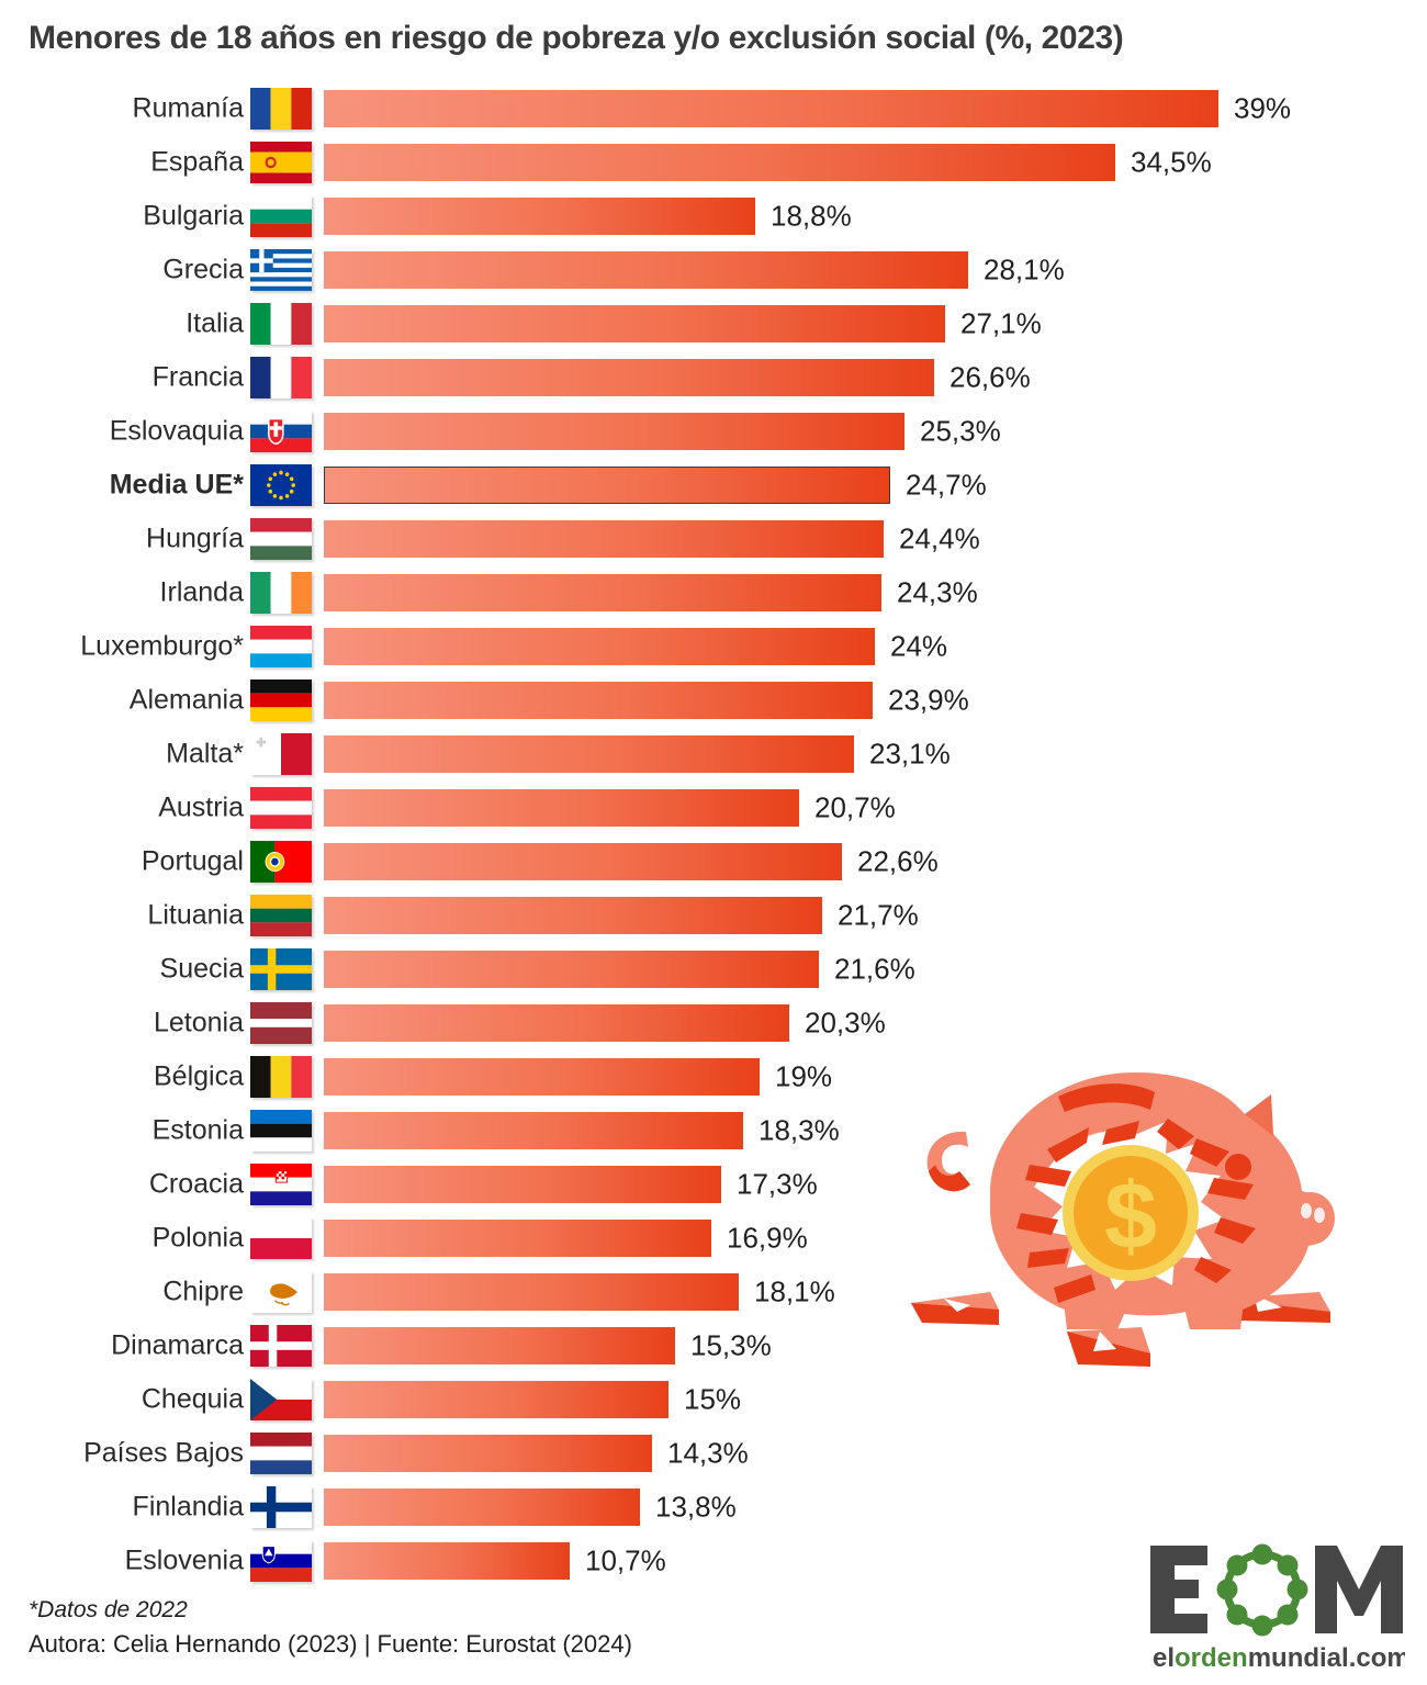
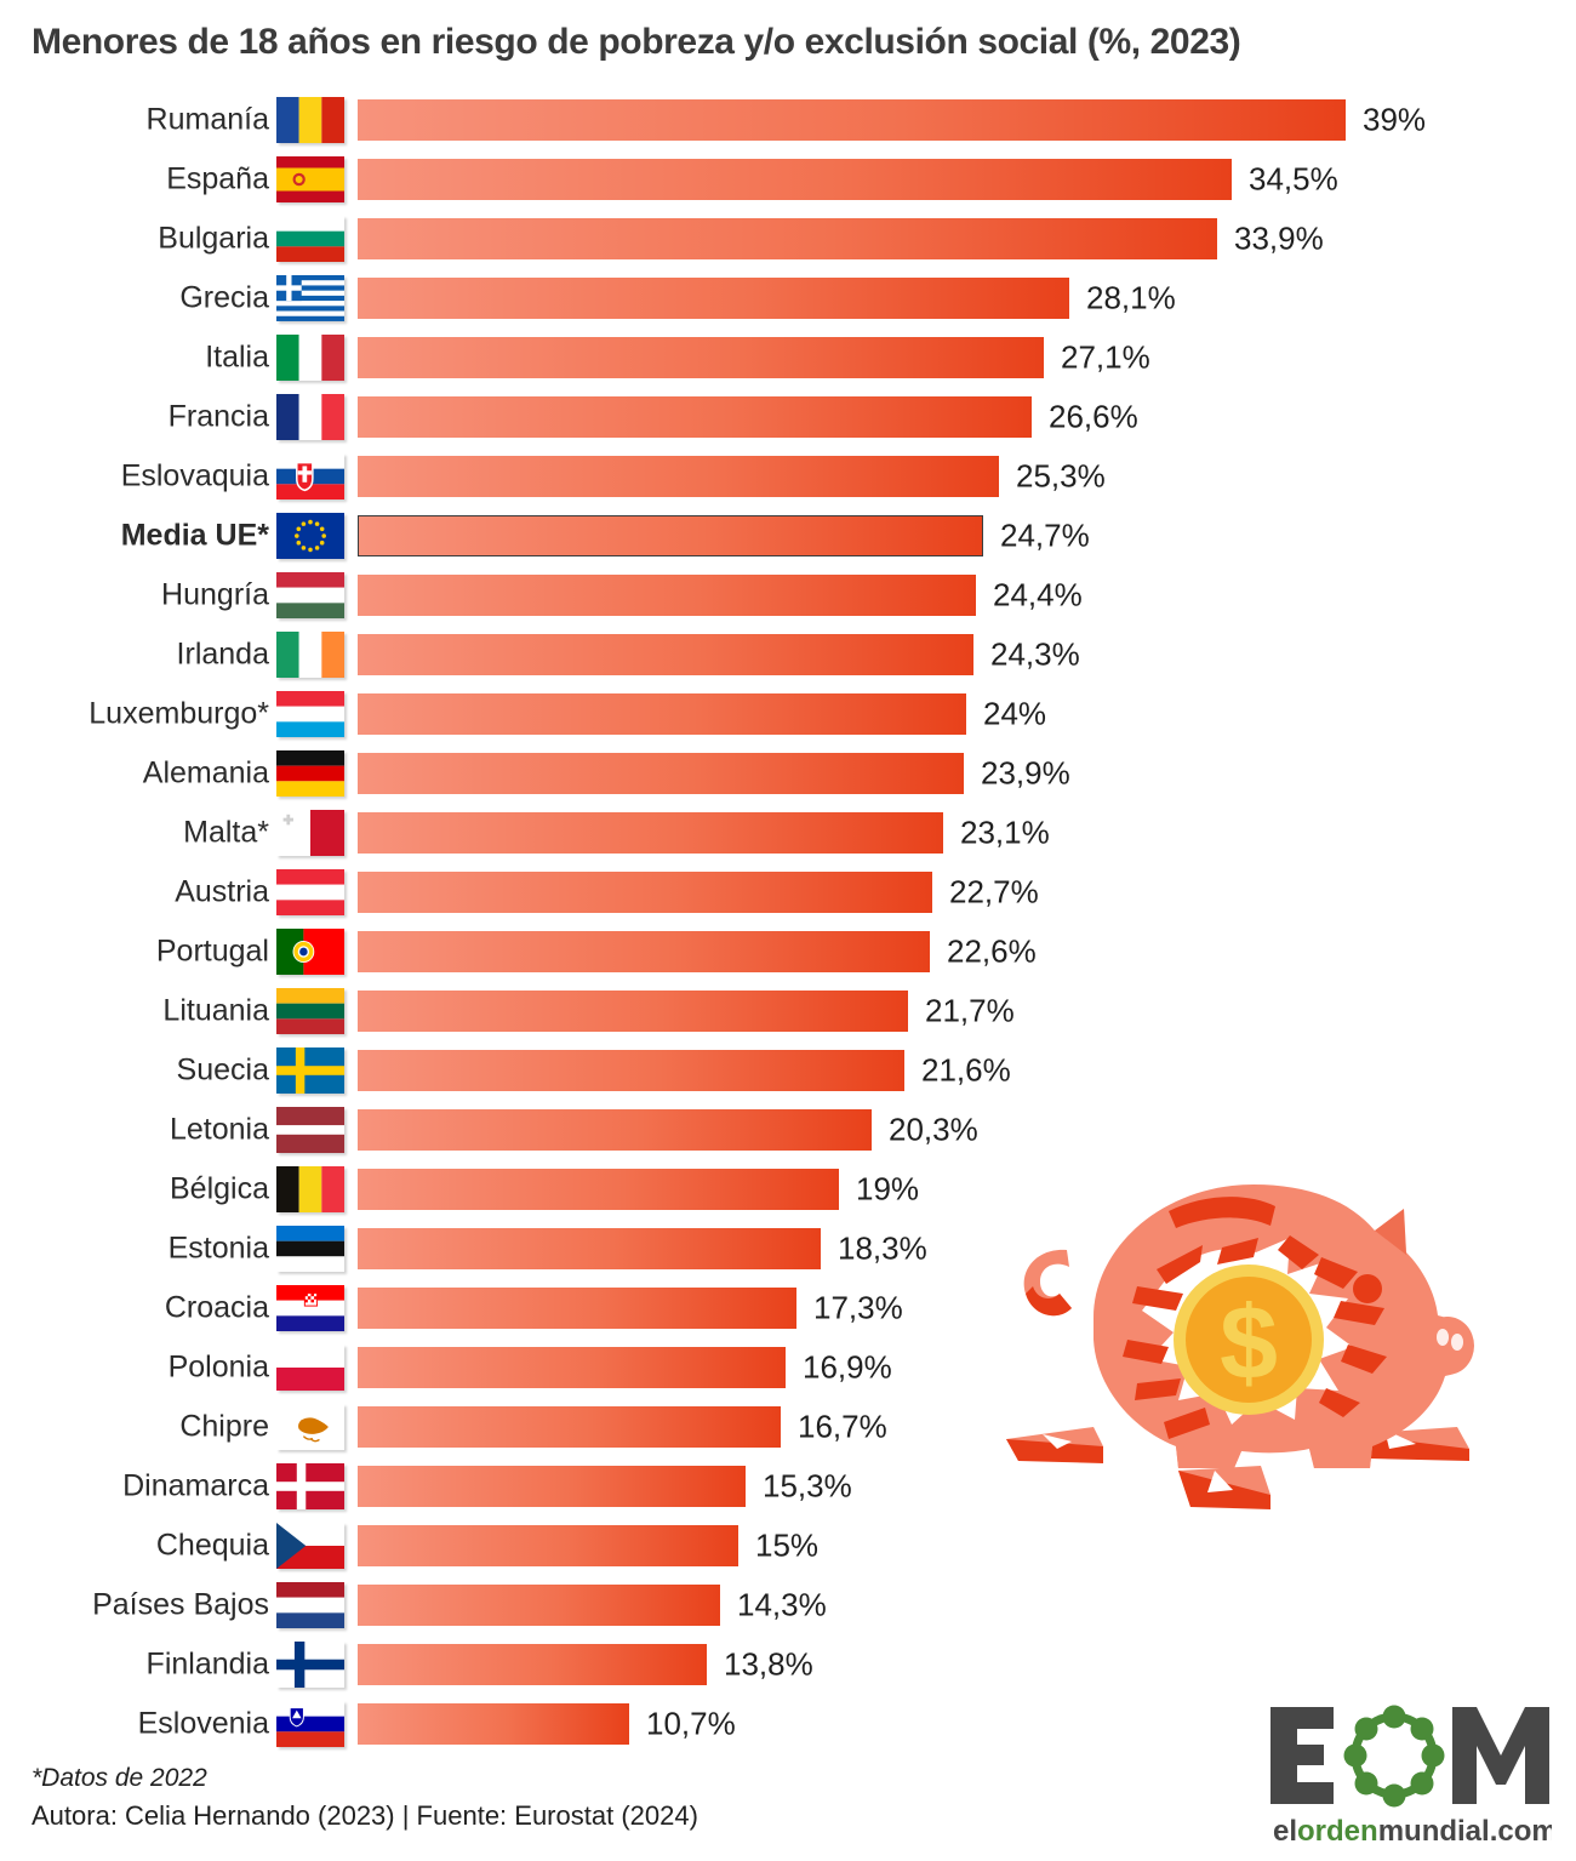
Bulgaria: 18,8% -> 33,9%
Austria: 20,7% -> 22,7%
Chipre: 18,1% -> 16,7%
